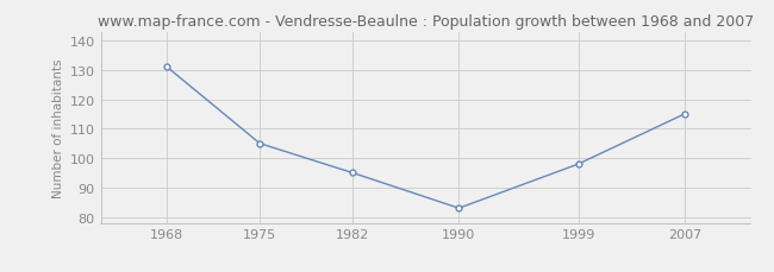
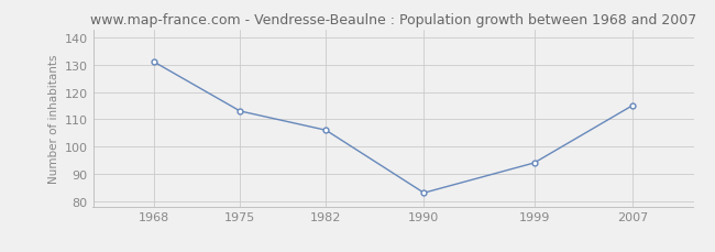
1975: 105 -> 113
1982: 95 -> 106
1999: 98 -> 94
